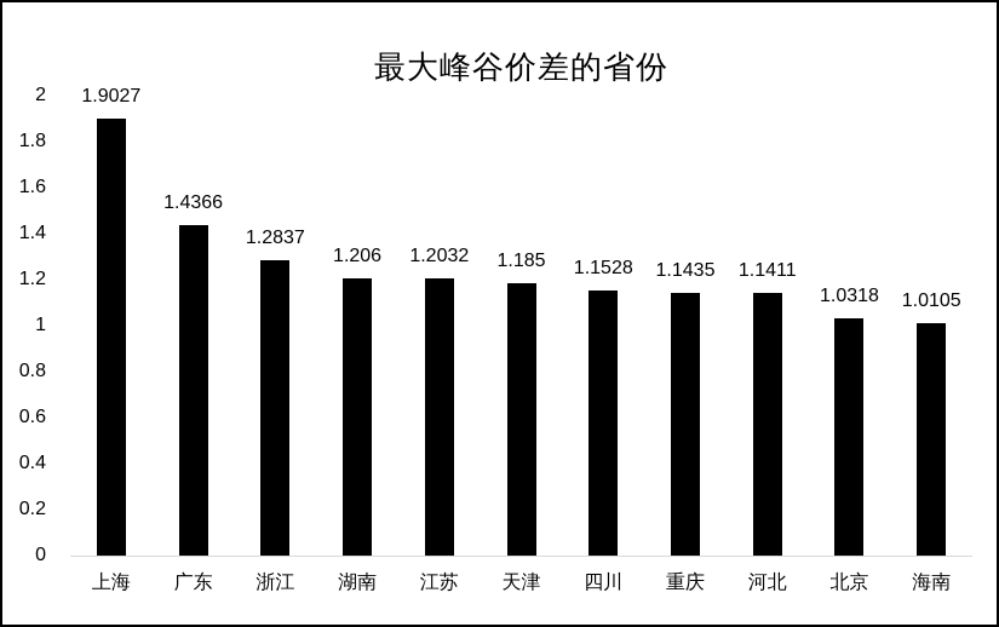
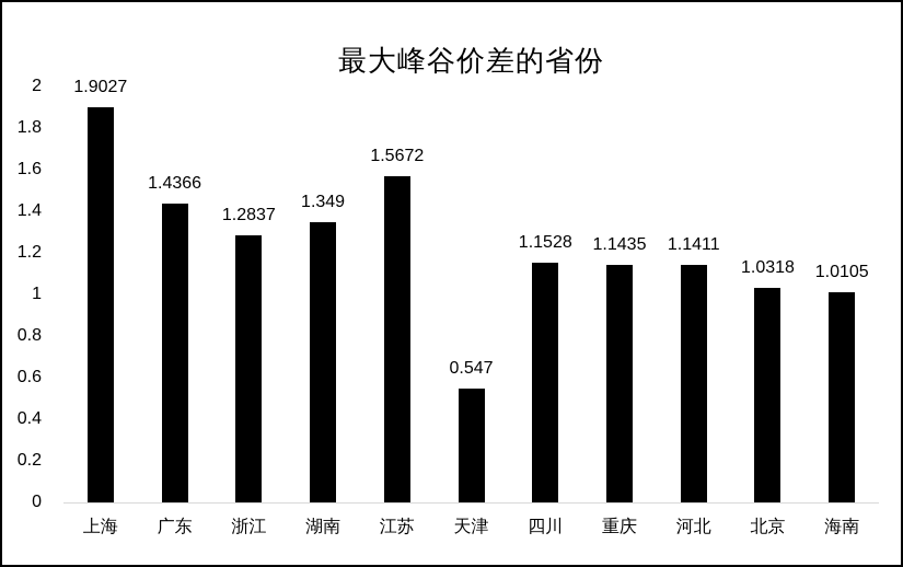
湖南: 1.206 -> 1.349
江苏: 1.2032 -> 1.5672
天津: 1.185 -> 0.547
